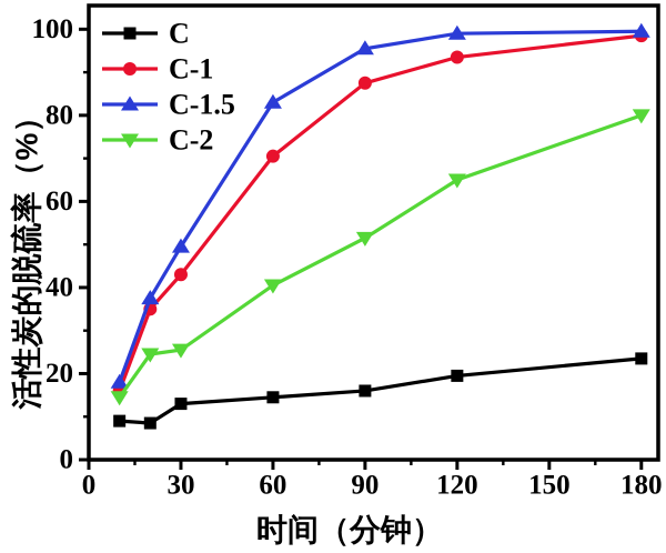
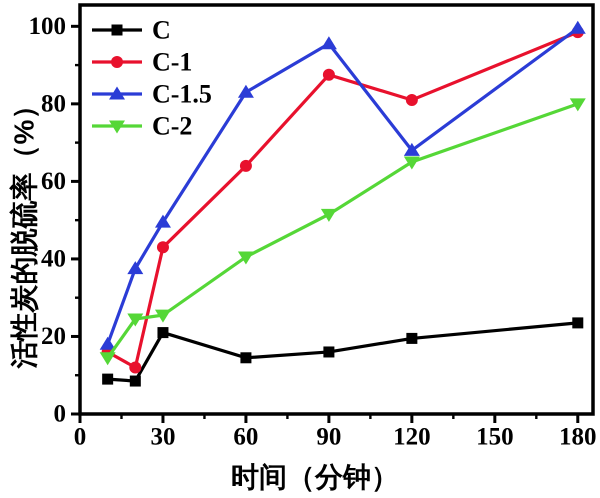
C-1/20: 35 -> 12
C/30: 13 -> 21
C-1/60: 70 -> 64
C-1/120: 94 -> 81
C-1.5/120: 99 -> 68
